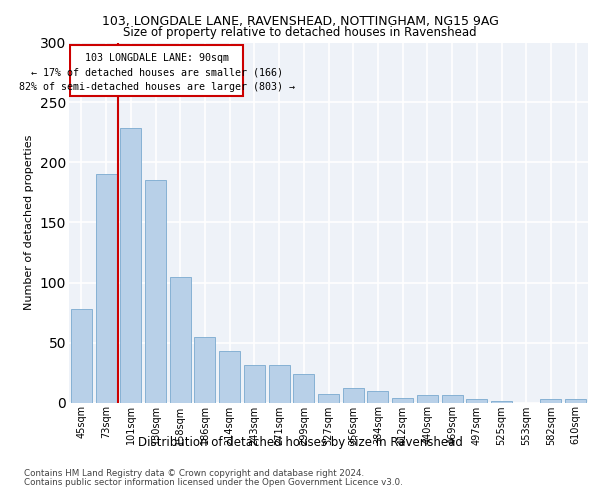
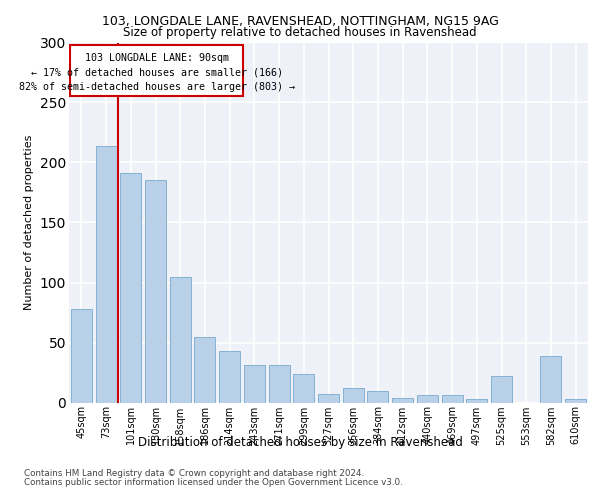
73sqm: 190 -> 214
101sqm: 229 -> 191
525sqm: 1 -> 22
582sqm: 3 -> 39
